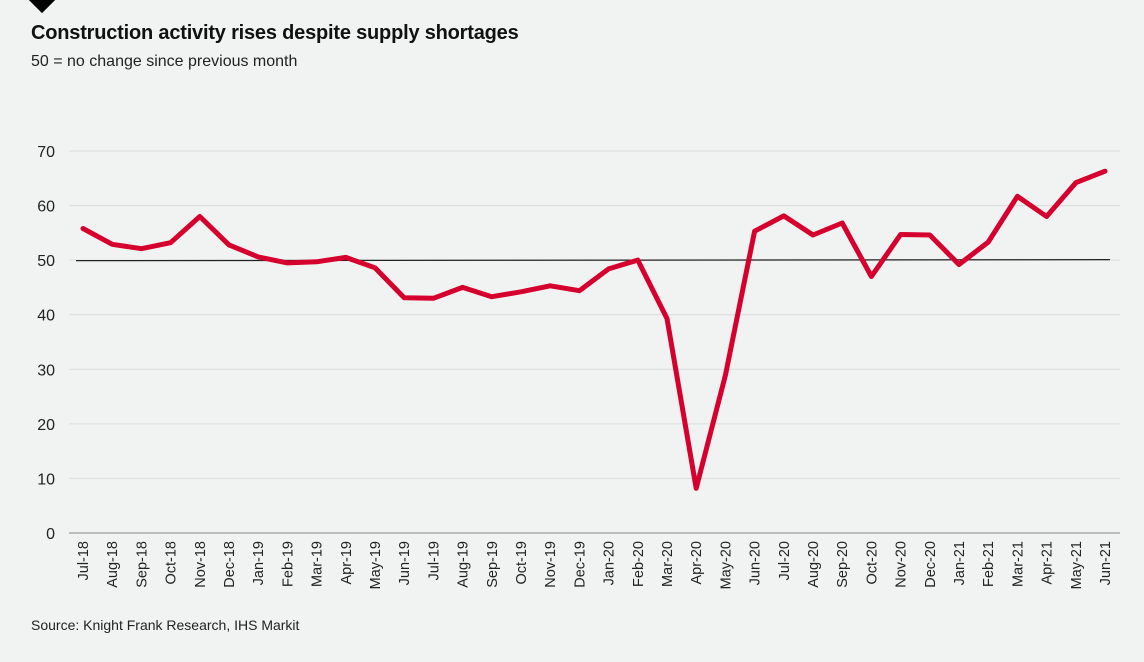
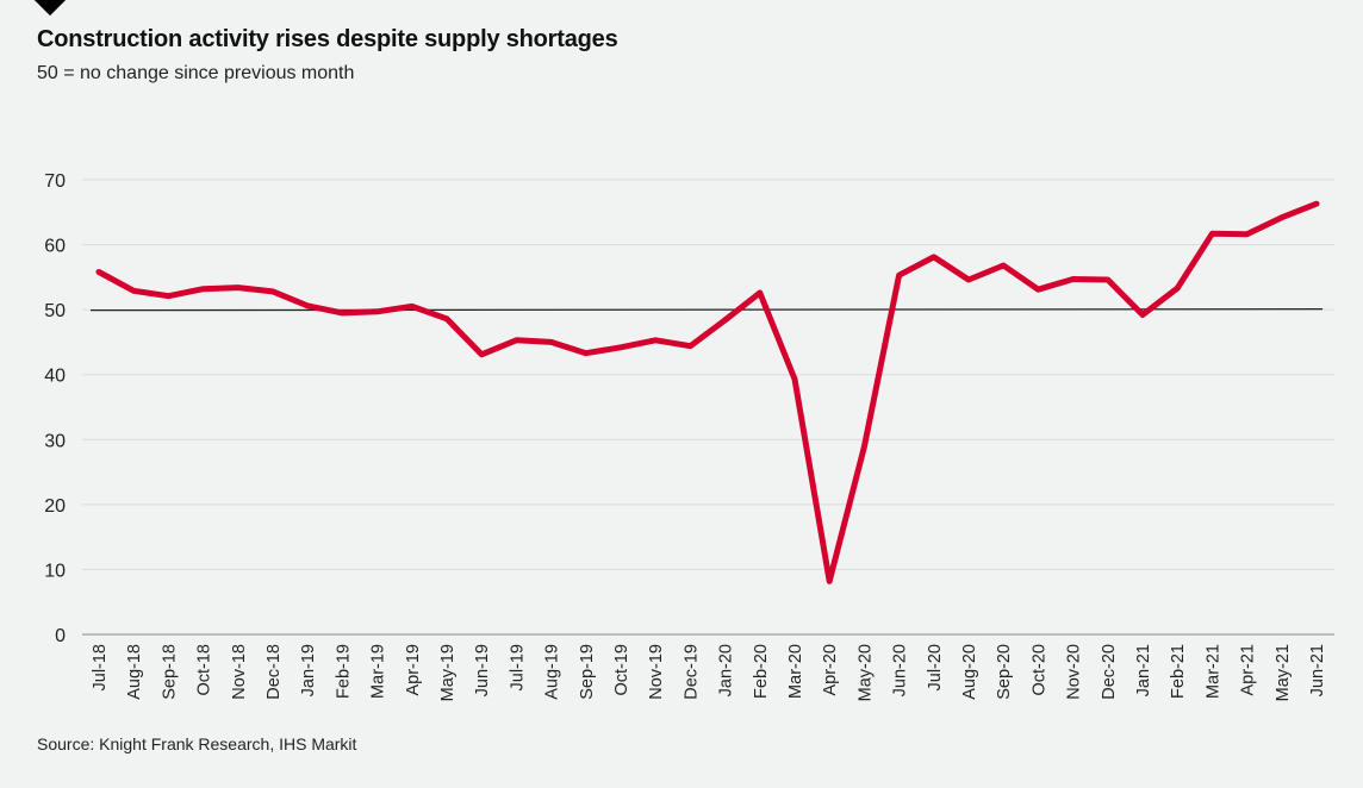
Nov-18: 58 -> 53
Jul-19: 43 -> 45
Feb-20: 50 -> 53
Oct-20: 47 -> 53
Apr-21: 58 -> 62
